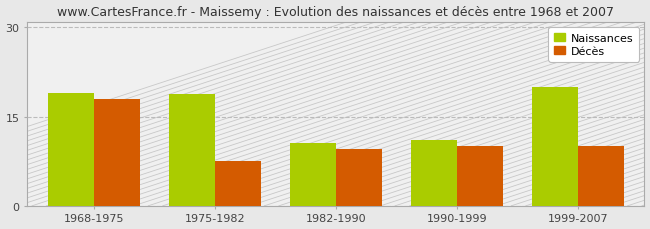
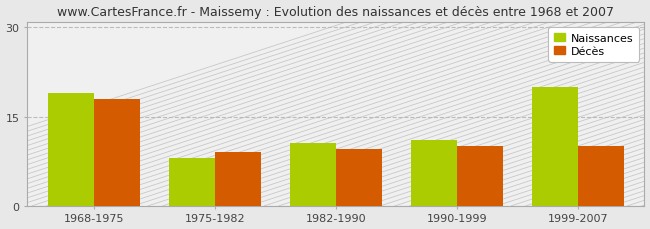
Naissances/1975-1982: 18.8 -> 8.0
Décès/1975-1982: 7.6 -> 9.0
